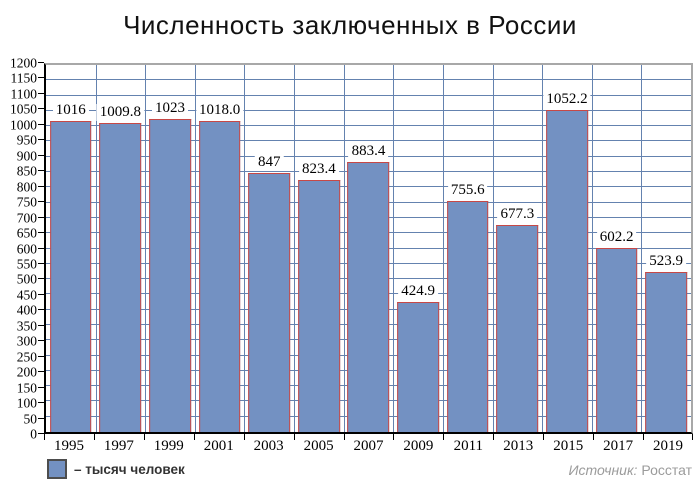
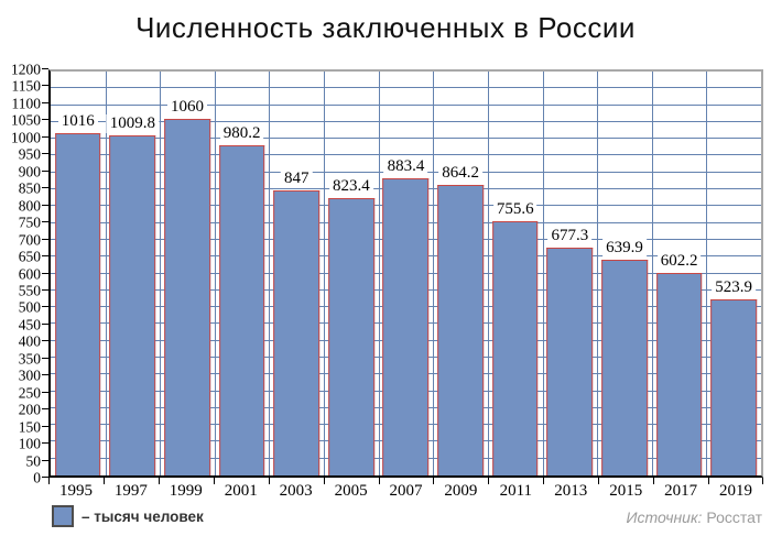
1999: 1023 -> 1060
2001: 1018.0 -> 980.2
2009: 424.9 -> 864.2
2015: 1052.2 -> 639.9
